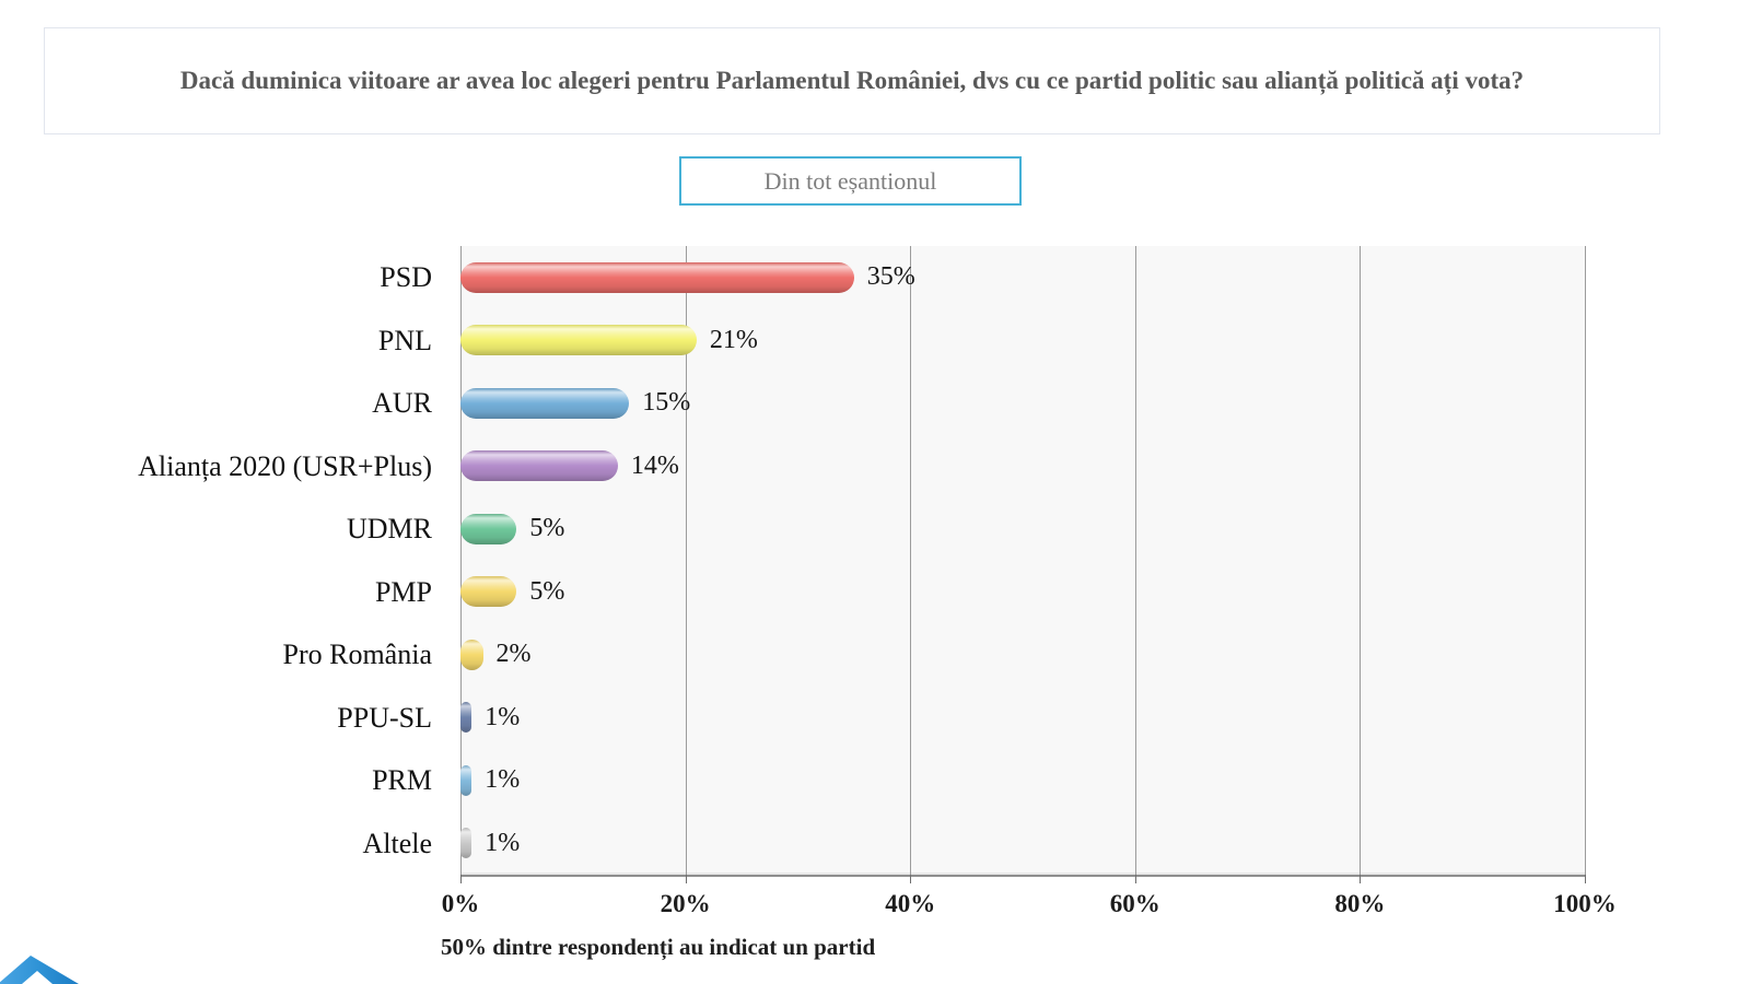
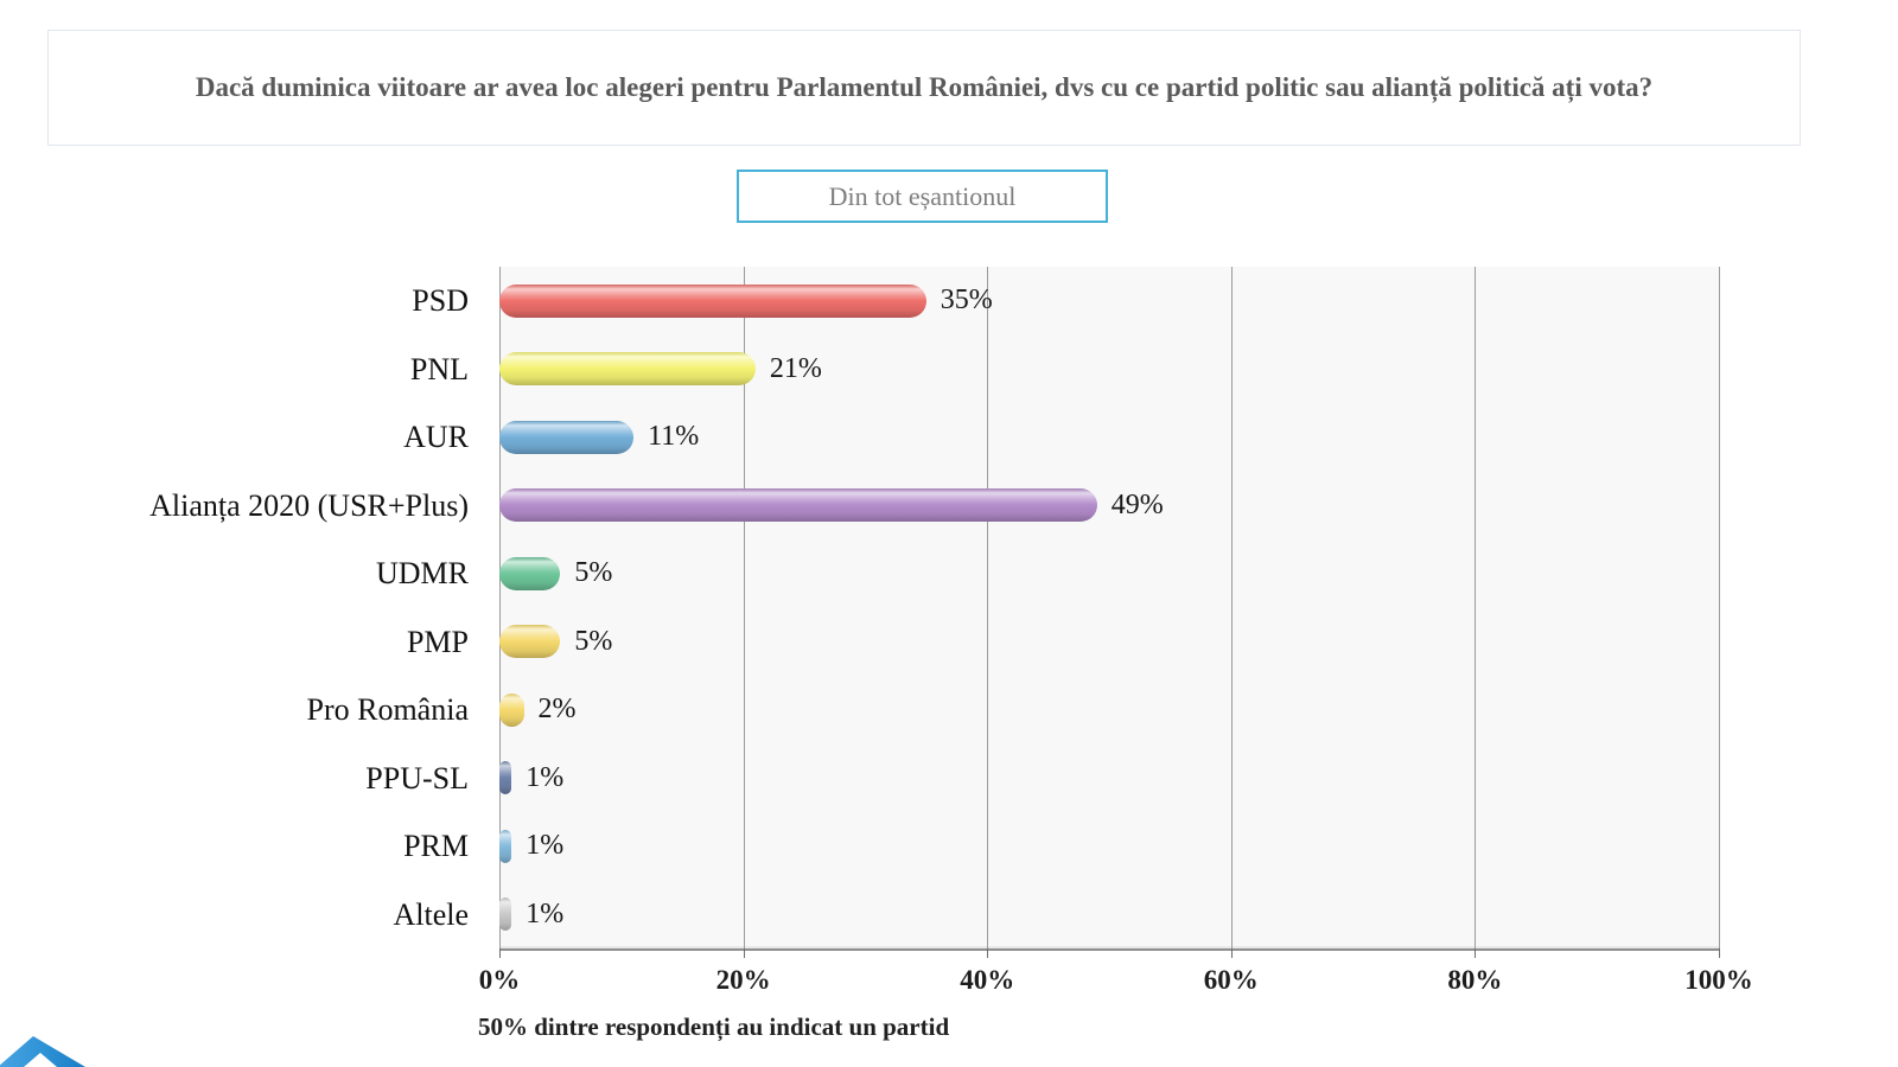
AUR: 15% -> 11%
Alianța 2020 (USR+Plus): 14% -> 49%
